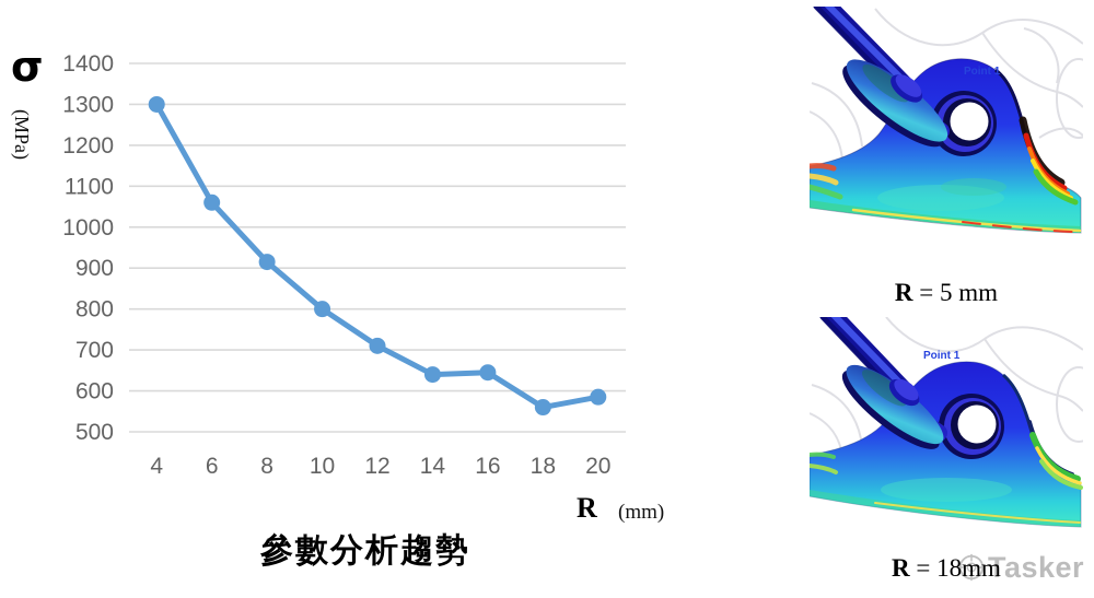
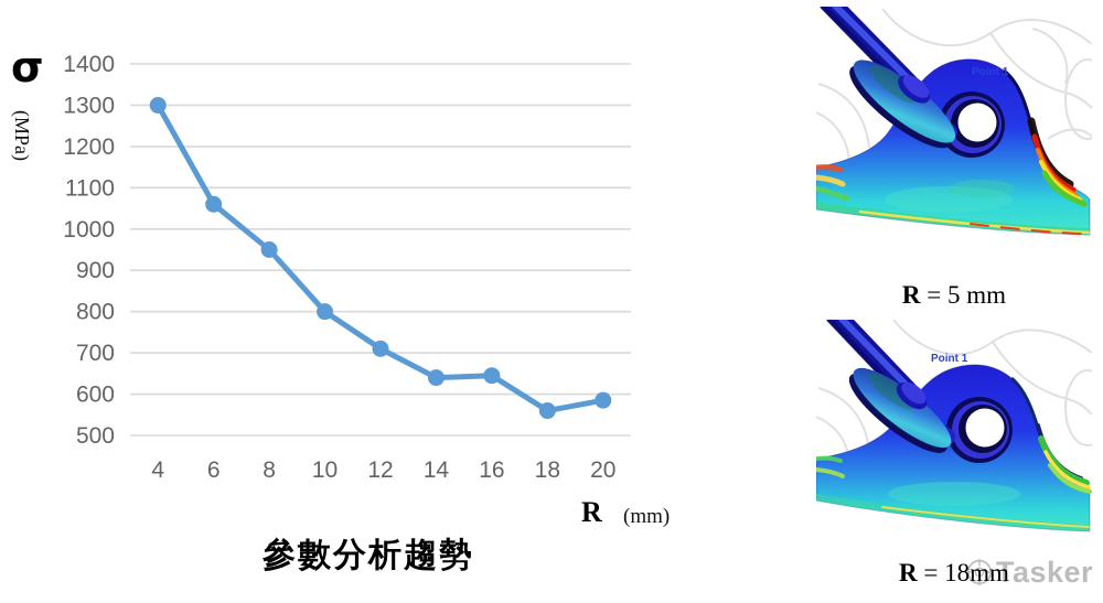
8: 920 -> 950
